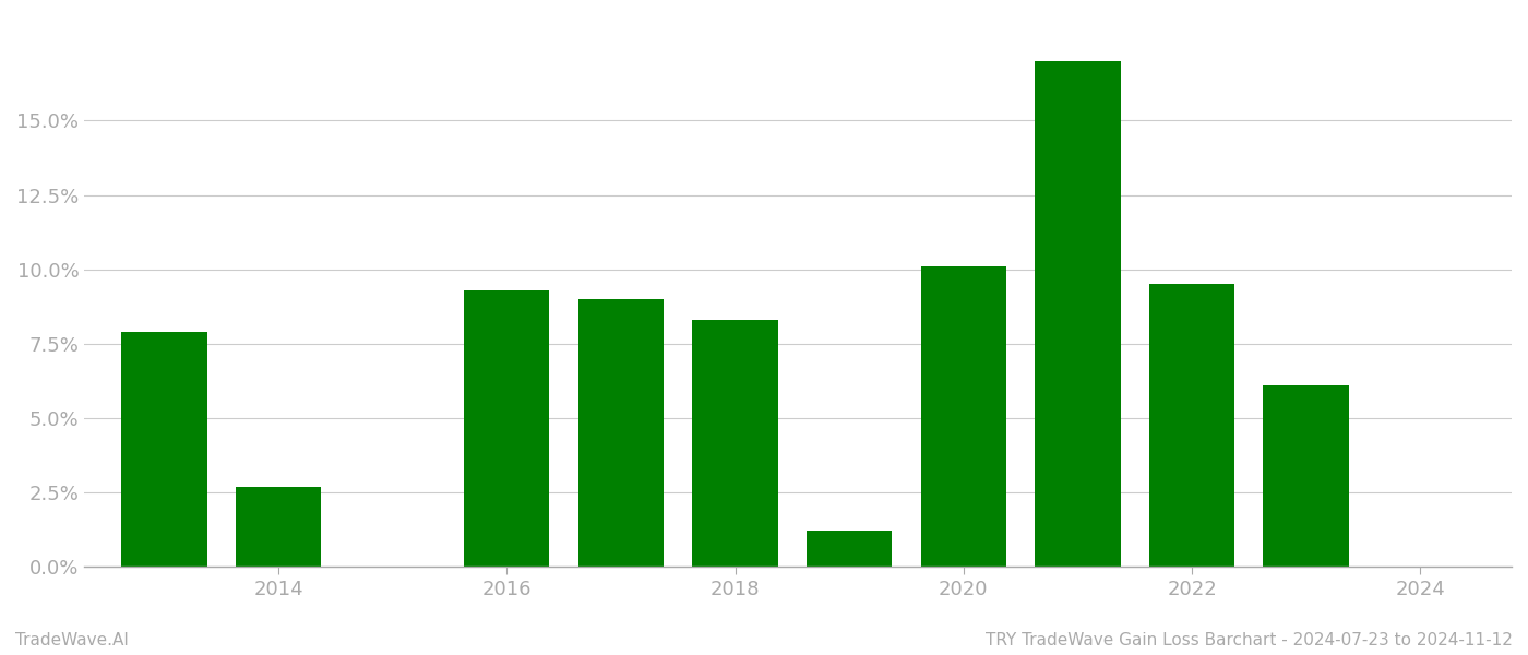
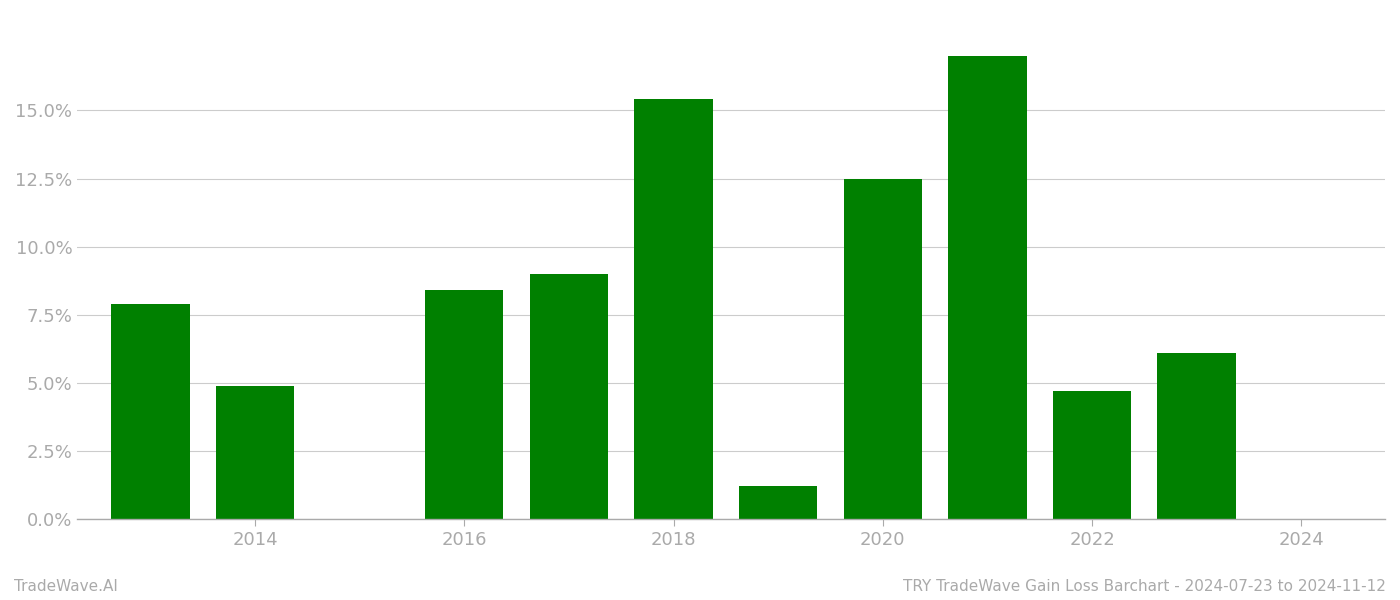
2014: 2.7% -> 4.9%
2016: 9.3% -> 8.4%
2018: 8.3% -> 15.4%
2020: 10.1% -> 12.5%
2022: 9.5% -> 4.7%
